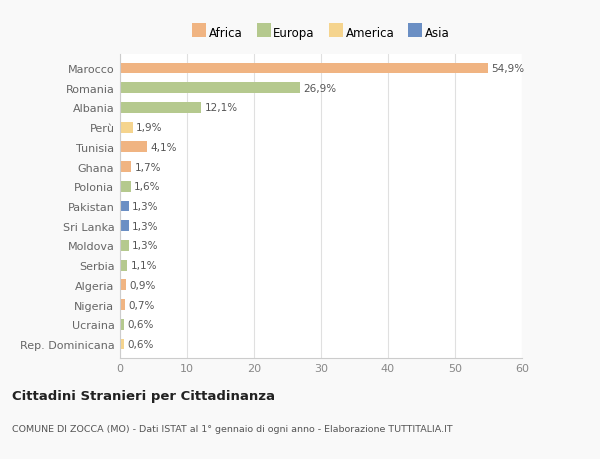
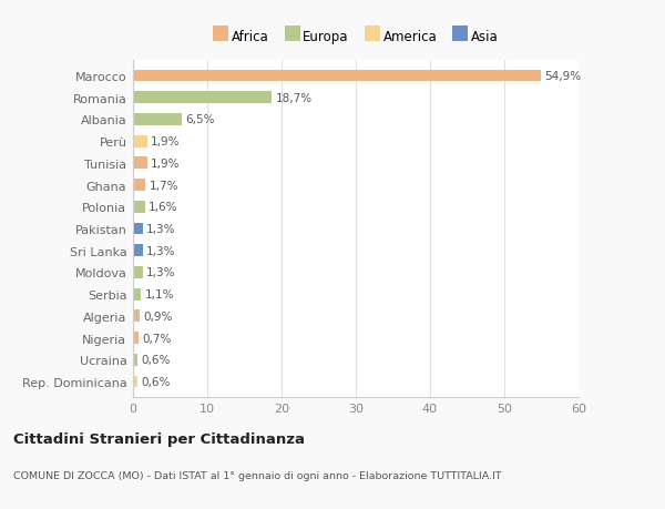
Romania: 26,9% -> 18,7%
Albania: 12,1% -> 6,5%
Tunisia: 4,1% -> 1,9%
